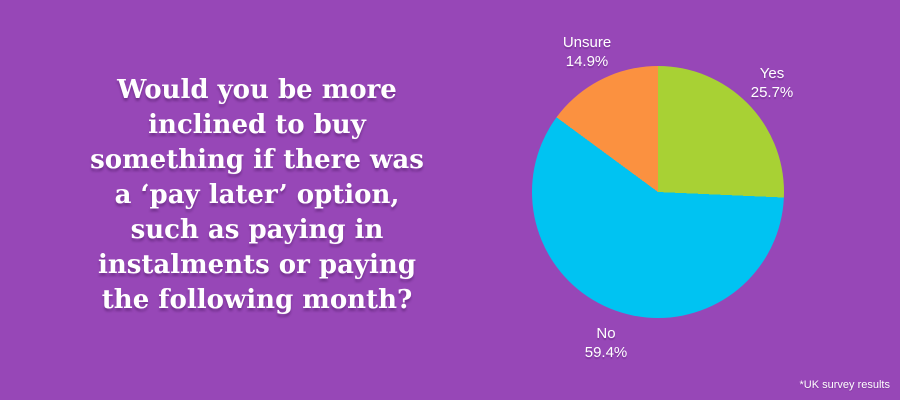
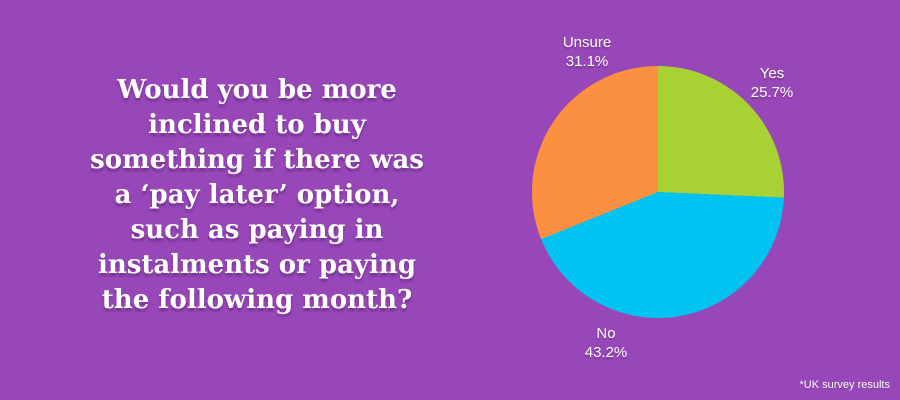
No: 59.4% -> 43.2%
Unsure: 14.9% -> 31.1%
